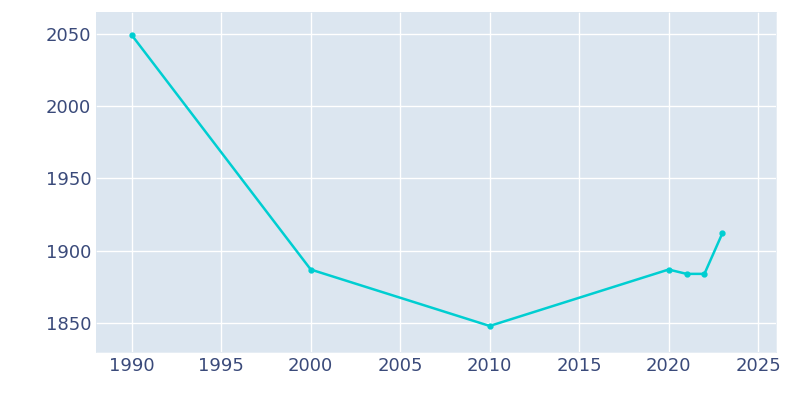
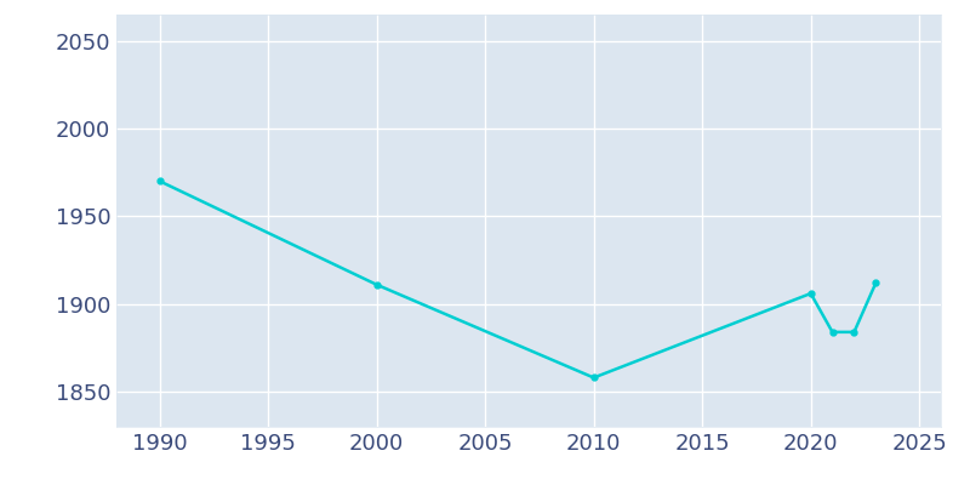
1990: 2049 -> 1970
2000: 1887 -> 1911
2010: 1848 -> 1858
2020: 1887 -> 1906
